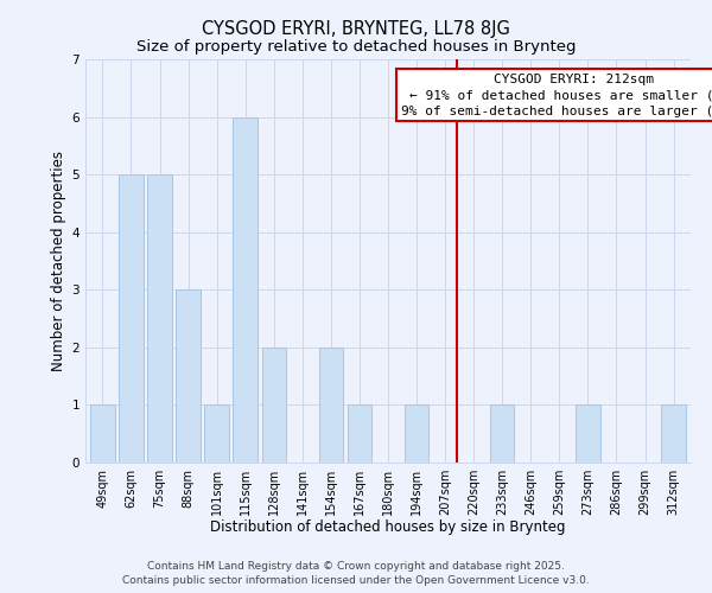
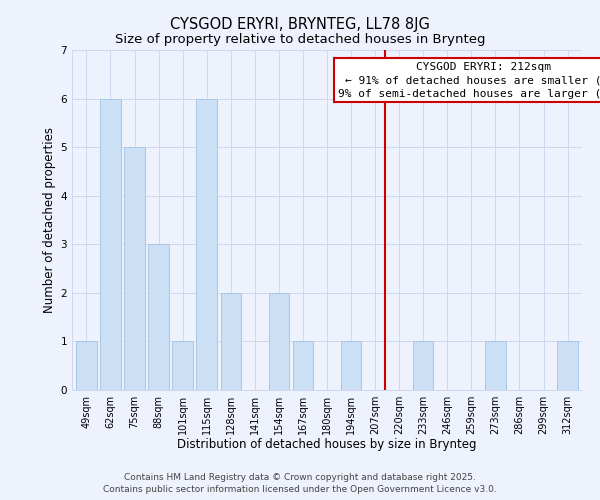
62sqm: 5 -> 6
